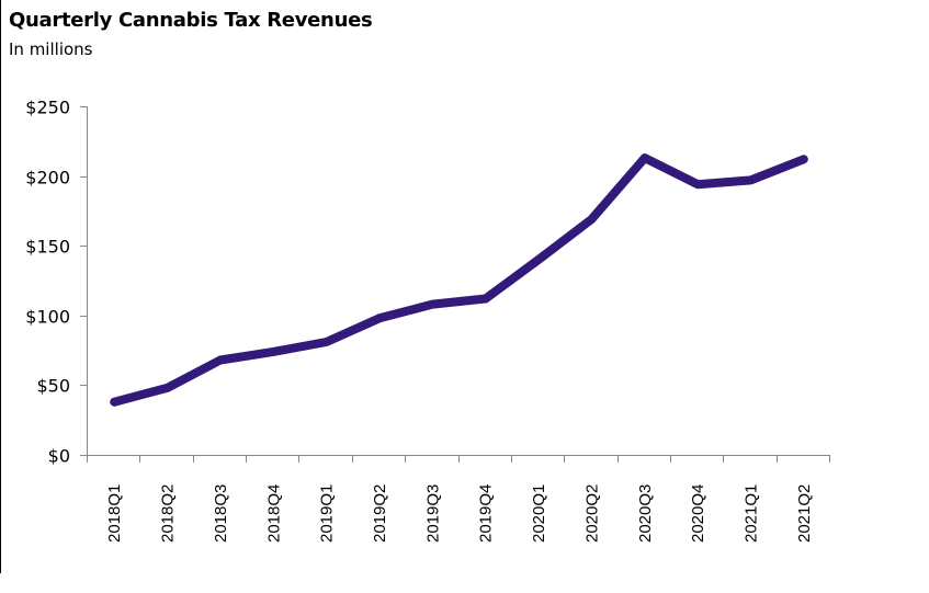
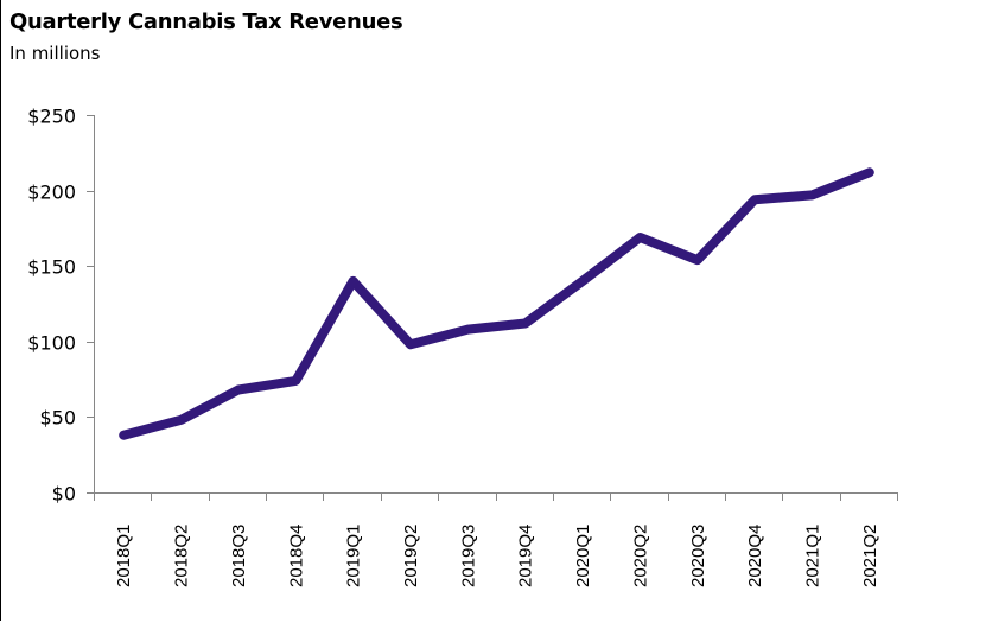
2019Q1: $81 -> $140
2020Q3: $213 -> $154
